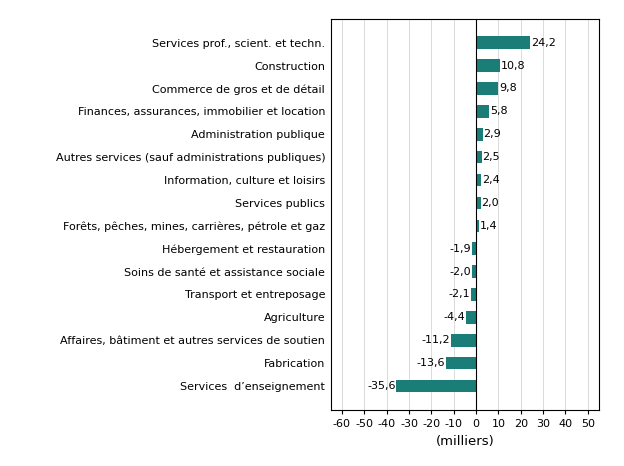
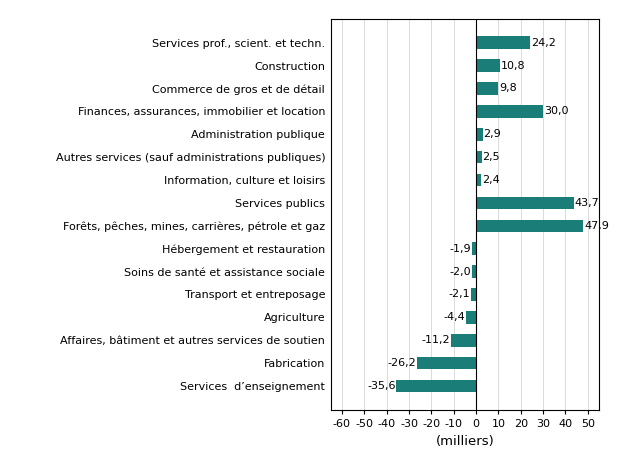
Finances, assurances, immobilier et location: 5,8 -> 30,0
Services publics: 2,0 -> 43,7
Forêts, pêches, mines, carrières, pétrole et gaz: 1,4 -> 47,9
Fabrication: -13,6 -> -26,2
